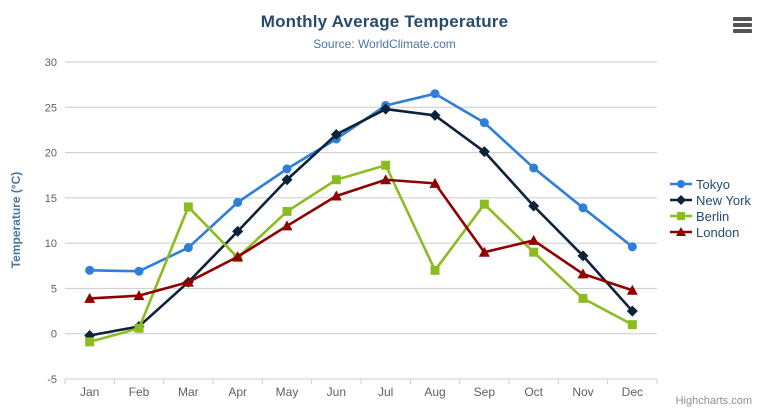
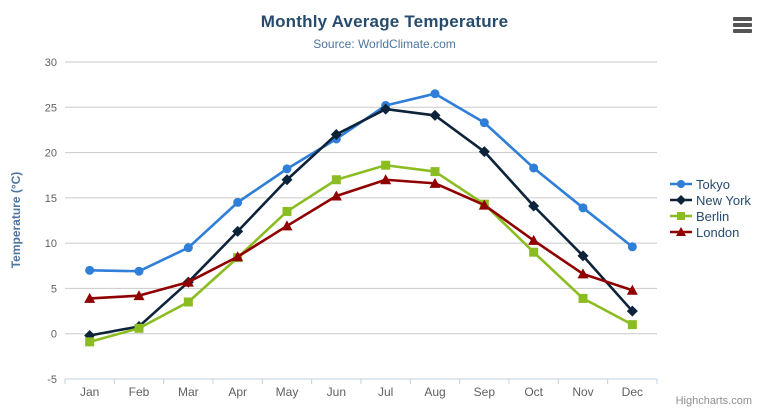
Berlin/Mar: 14 -> 4
Berlin/Aug: 7 -> 18
London/Sep: 9 -> 14
